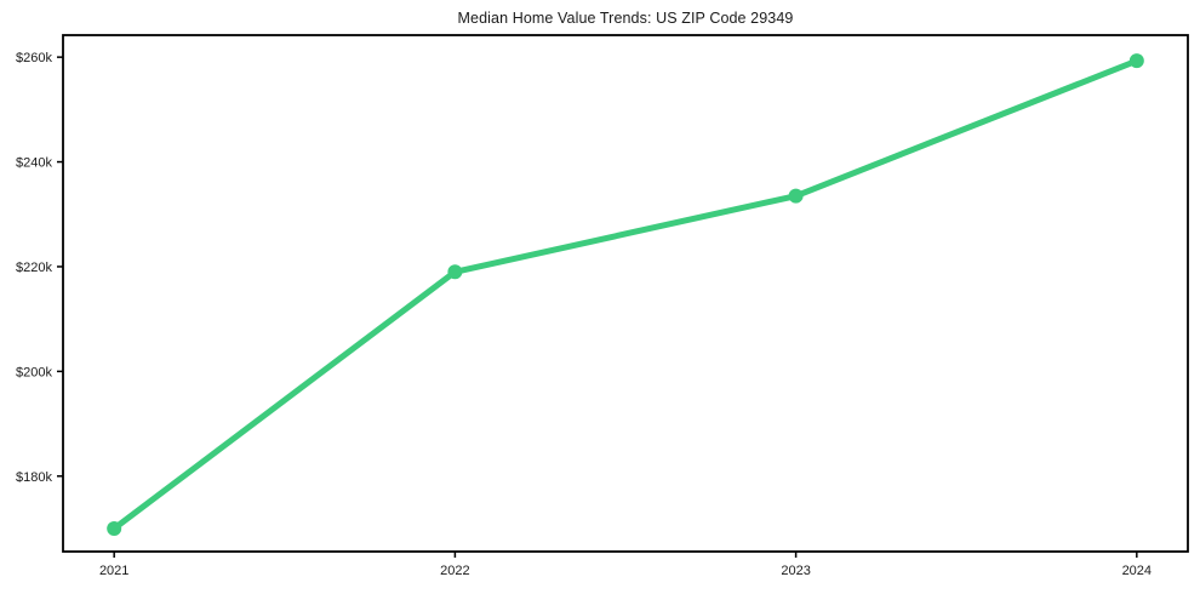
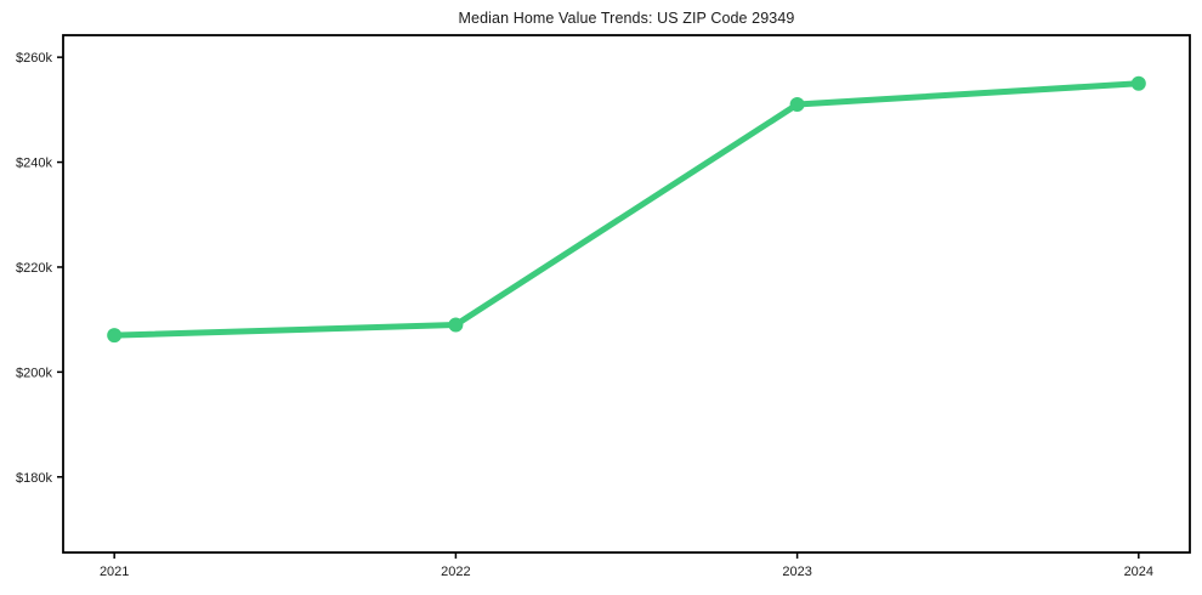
2021: $170k -> $207k
2022: $219k -> $209k
2023: $234k -> $251k
2024: $259k -> $255k
